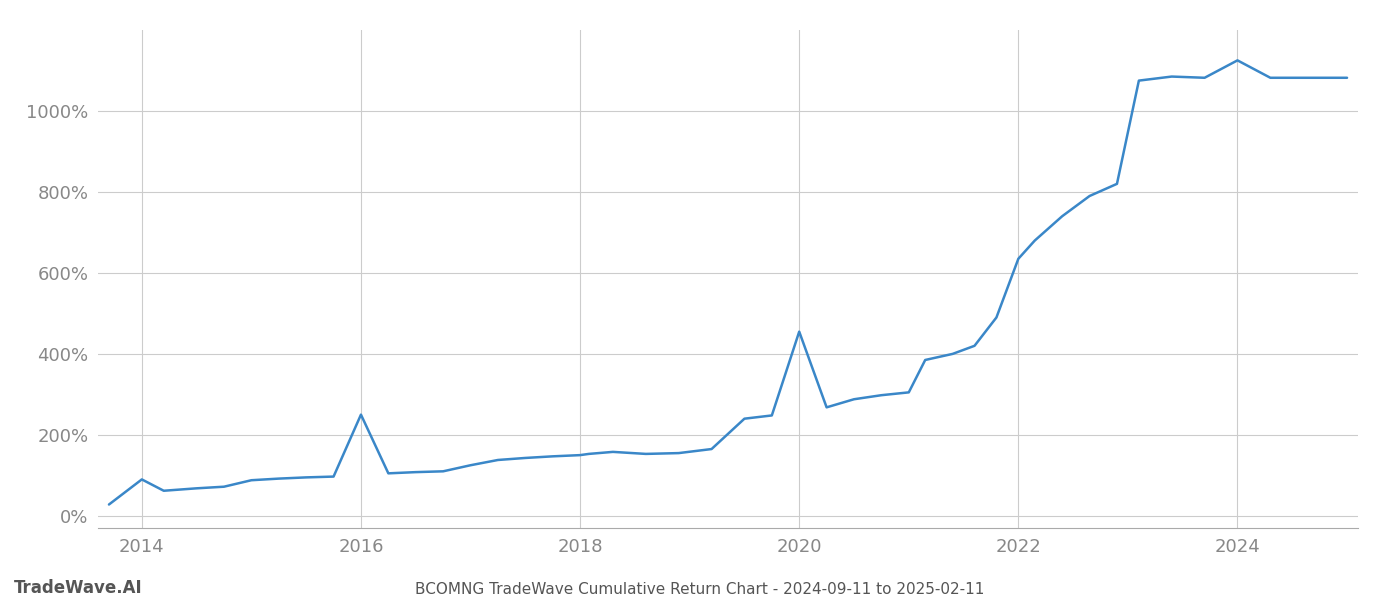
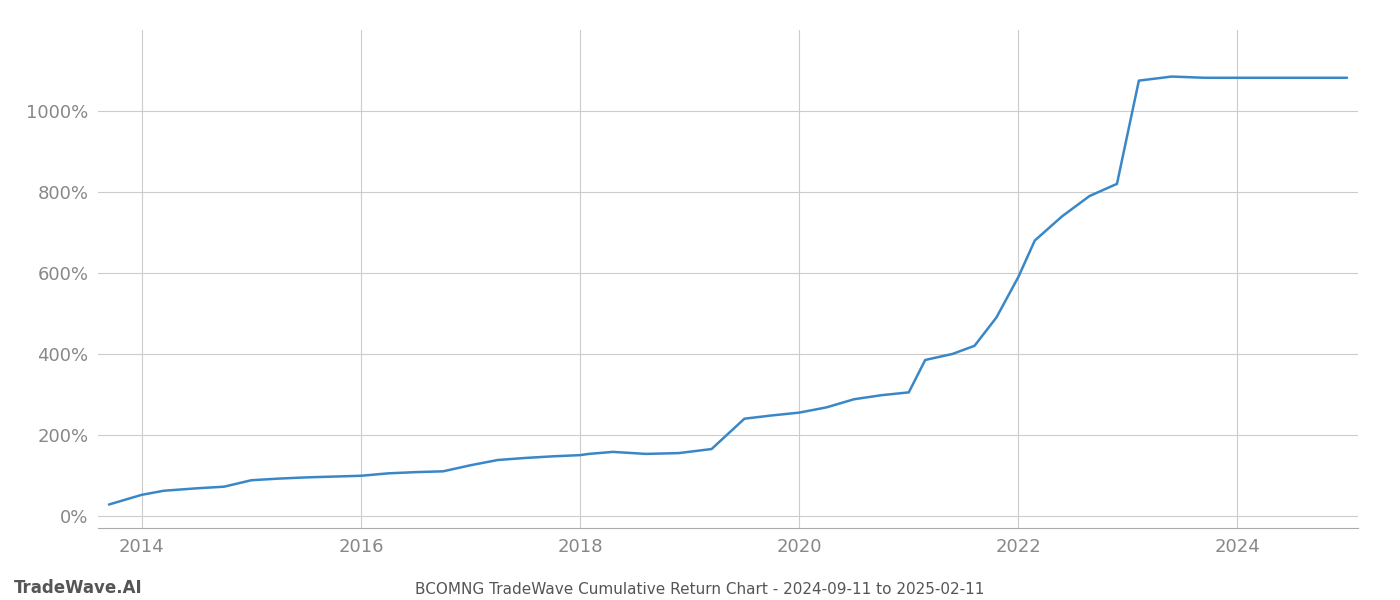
2014: 90% -> 52%
2016: 250% -> 99%
2020: 455% -> 255%
2022: 635% -> 590%
2024: 1125% -> 1082%
